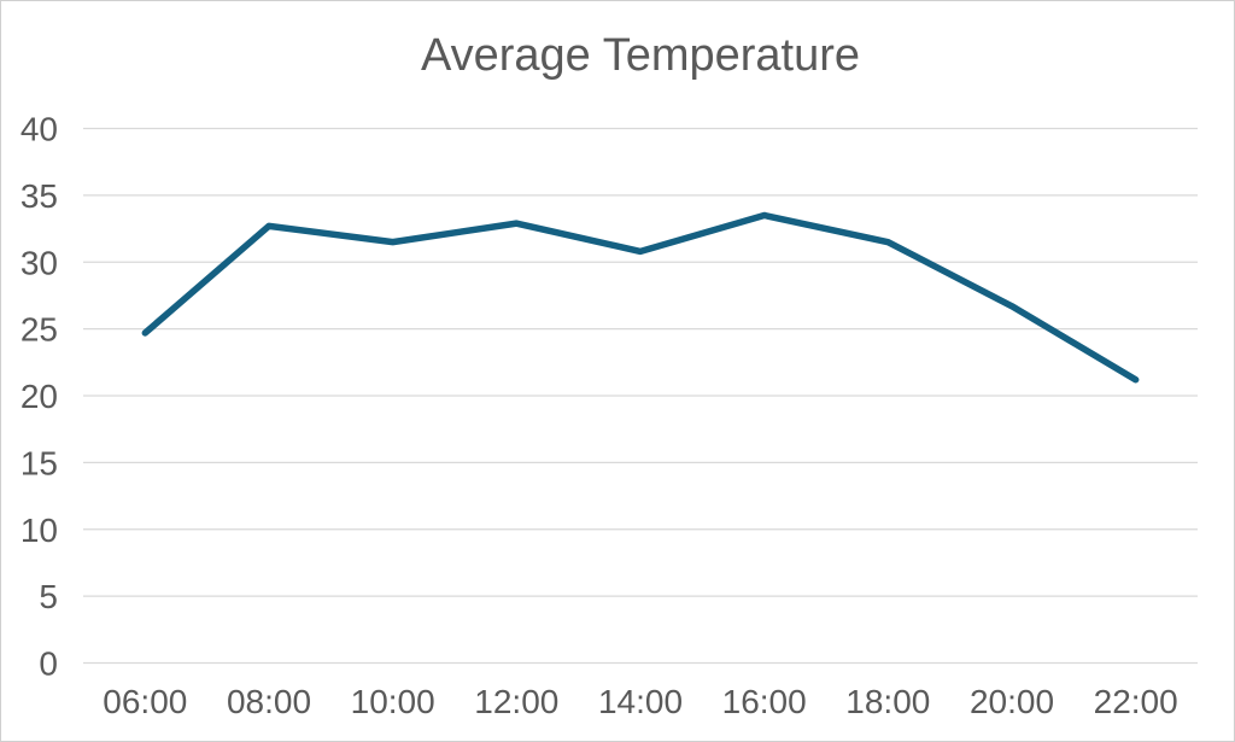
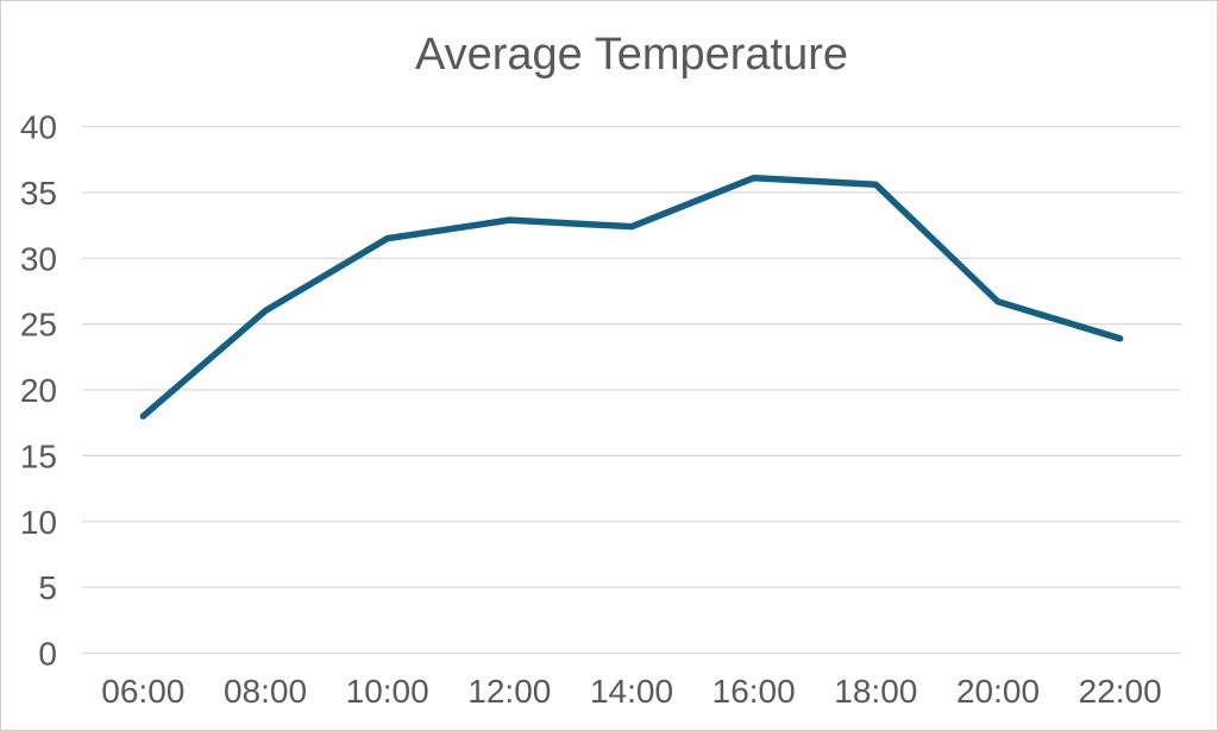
06:00: 24.7 -> 18.0
08:00: 32.7 -> 26.0
14:00: 30.8 -> 32.4
16:00: 33.5 -> 36.1
18:00: 31.5 -> 35.6
22:00: 21.2 -> 23.9
